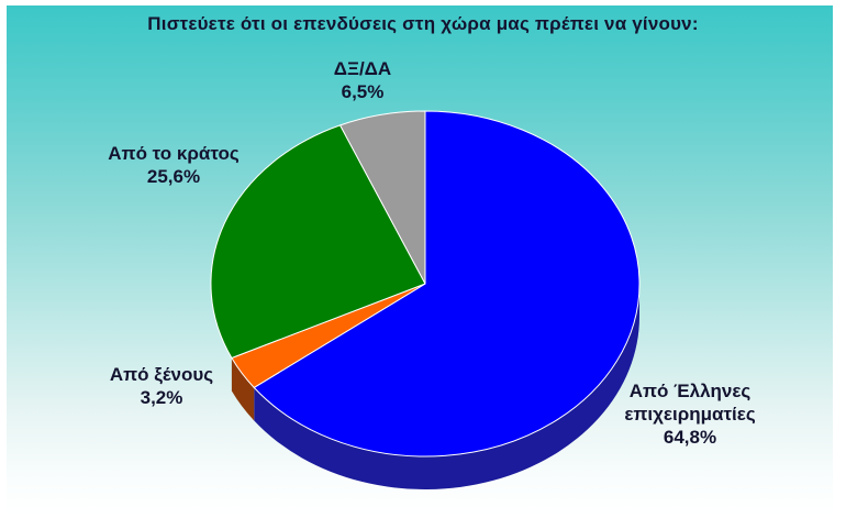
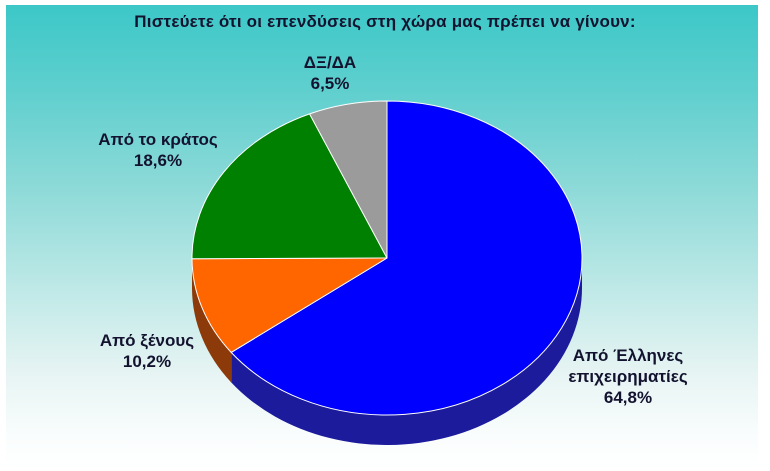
Από ξένους: 3,2% -> 10,2%
Από το κράτος: 25,6% -> 18,6%
